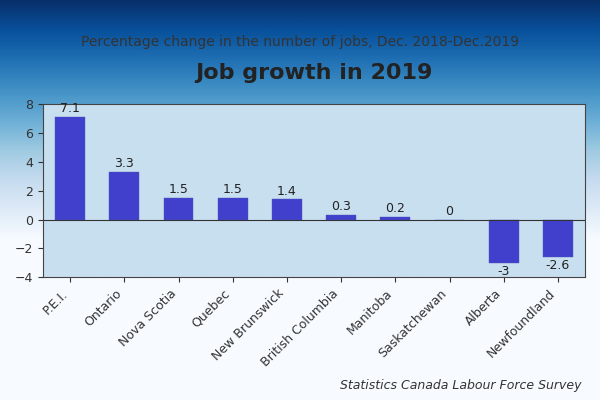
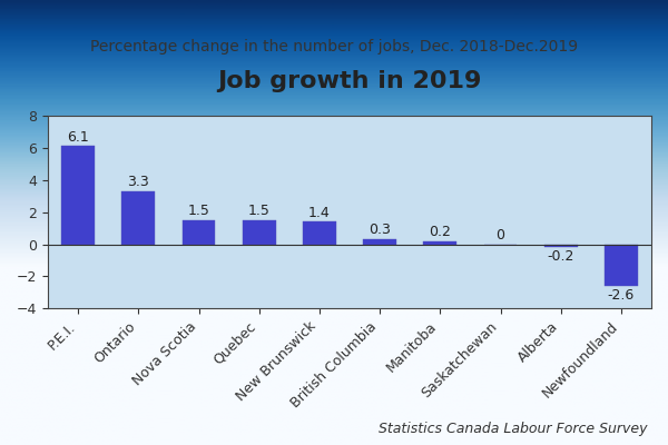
P.E.I.: 7.1 -> 6.1
Alberta: -3 -> -0.2
